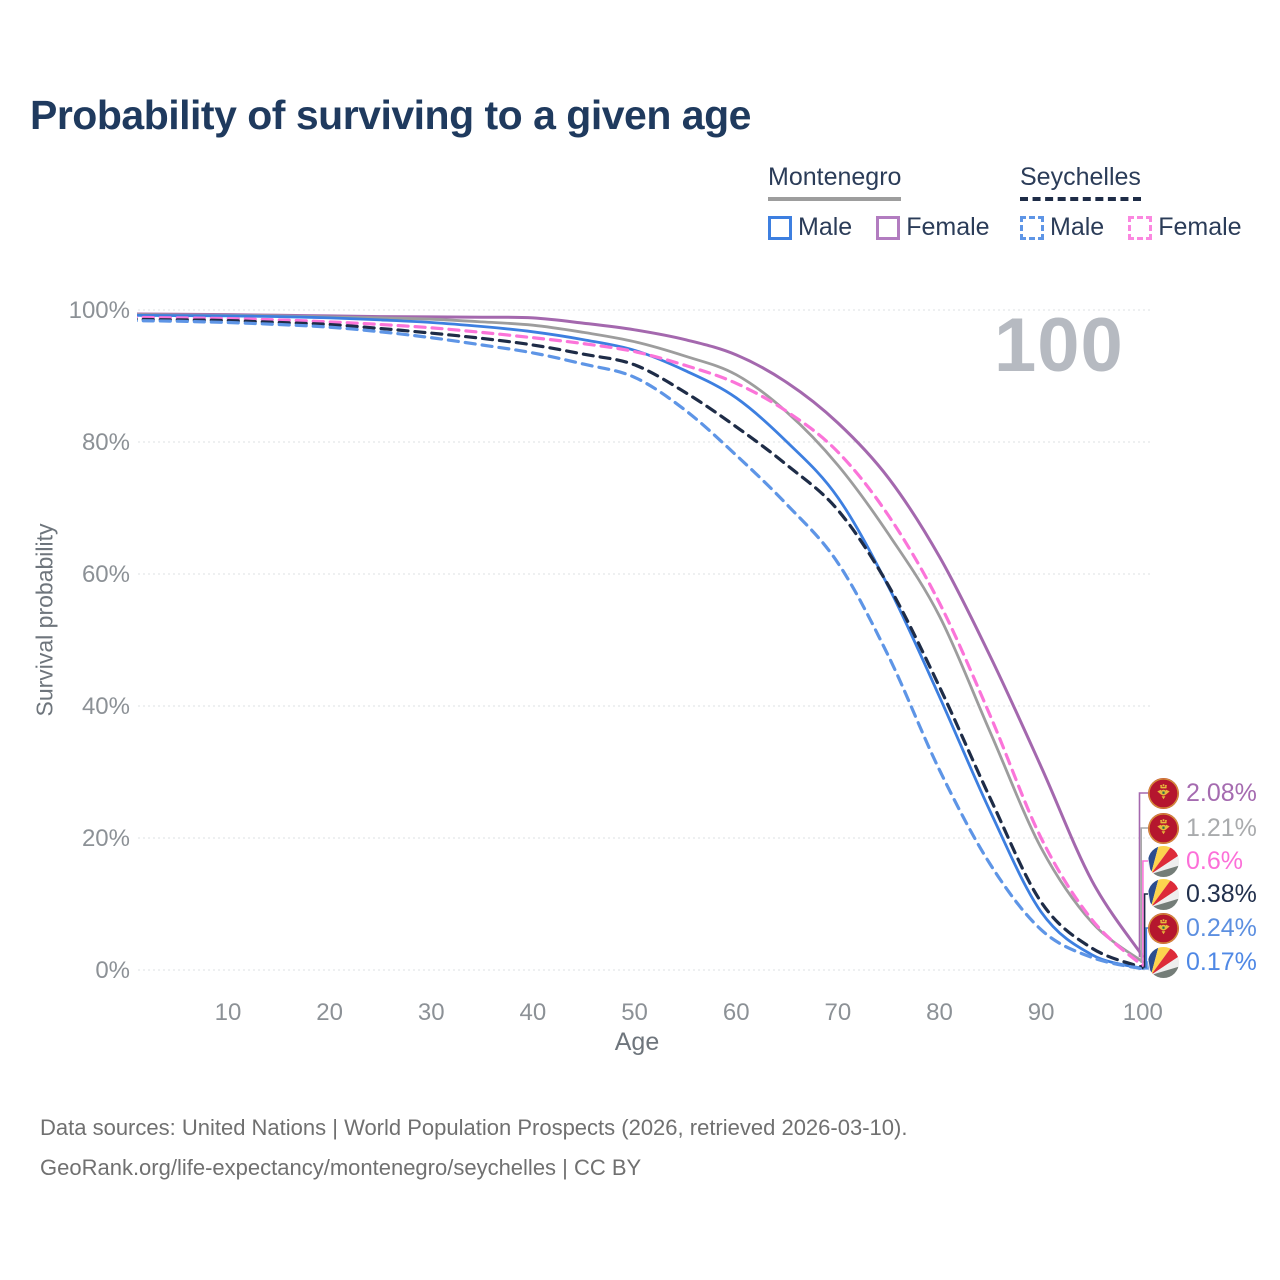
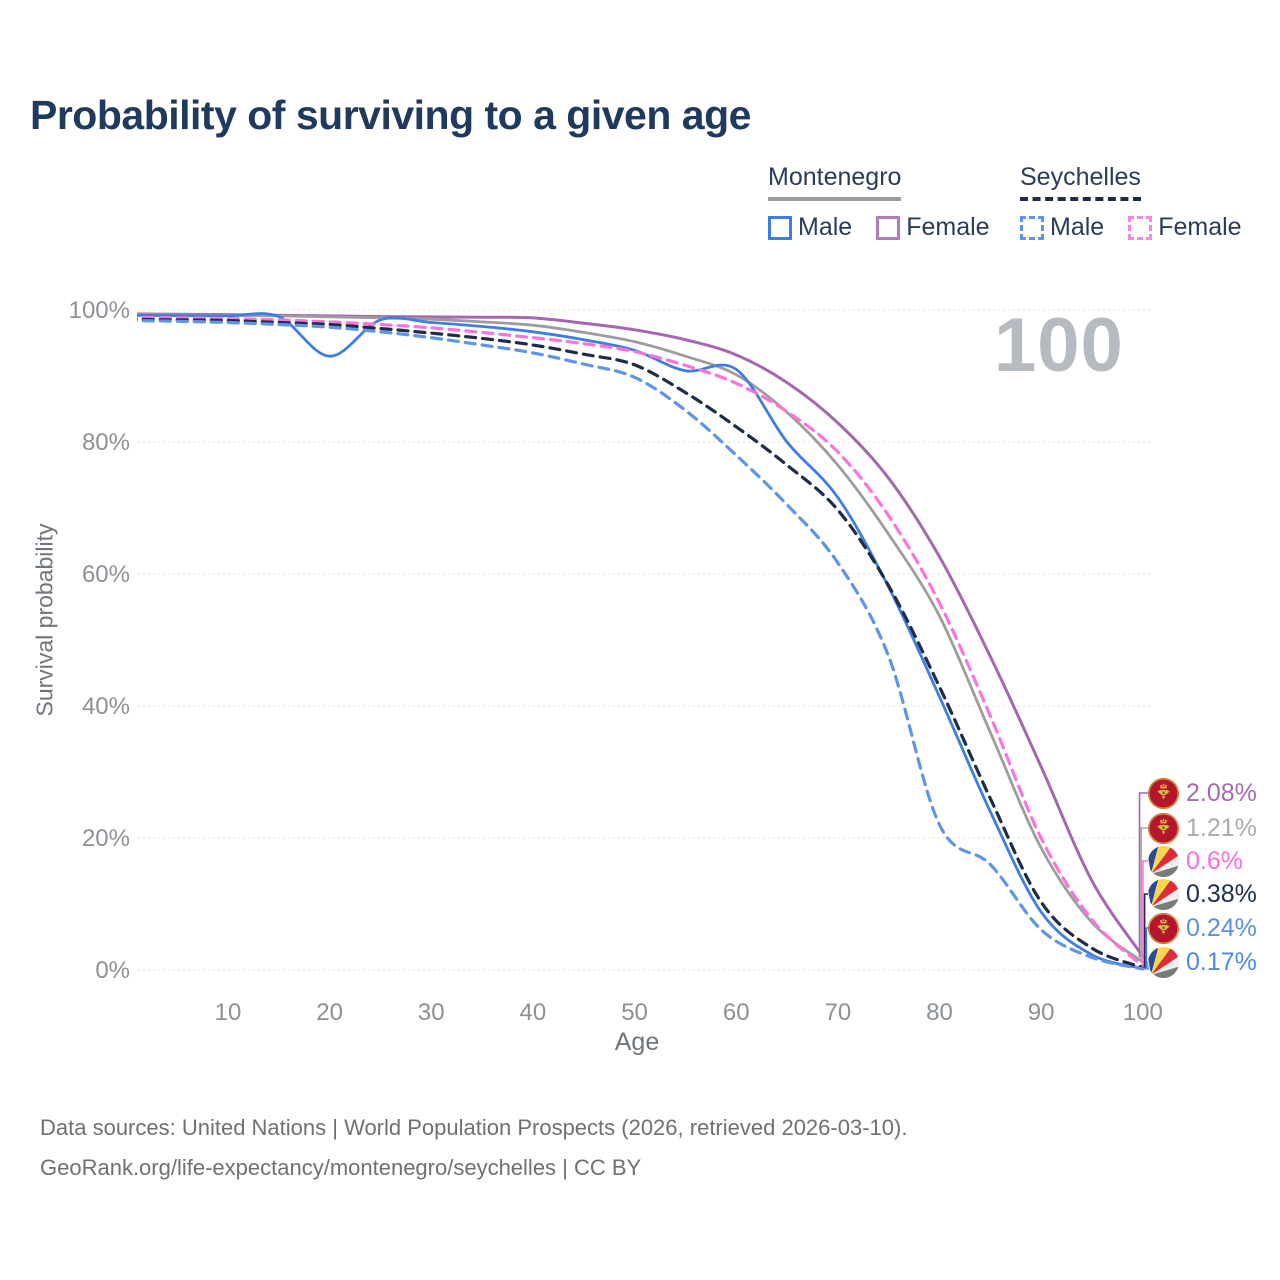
Montenegro Male/20: 99% -> 93%
Montenegro Male/60: 87% -> 91%
Seychelles Male/80: 30% -> 22%
